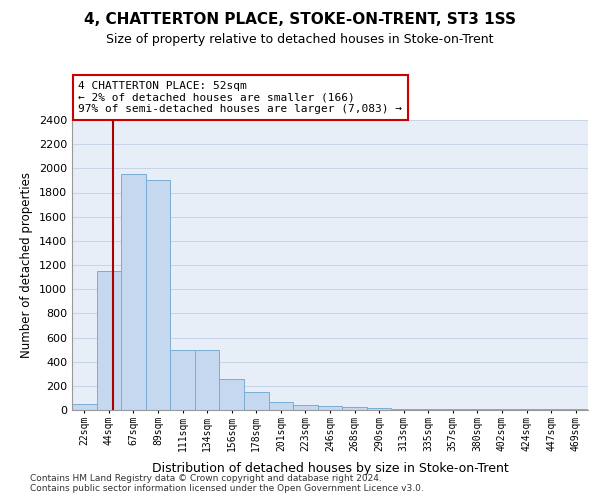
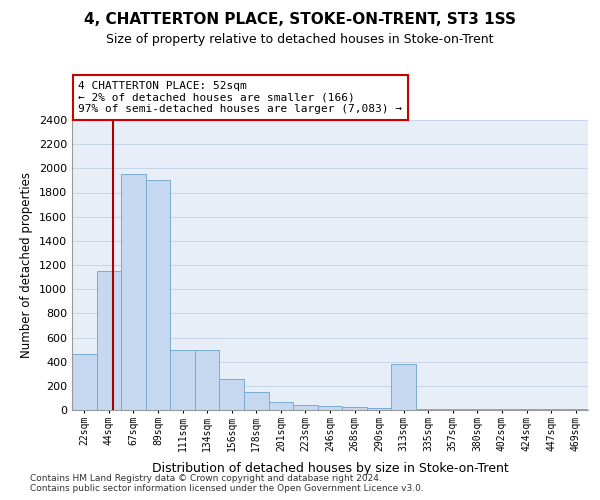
22sqm: 50 -> 460
313sqm: 10 -> 380
